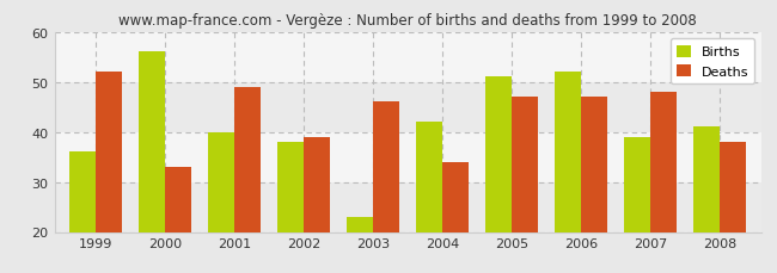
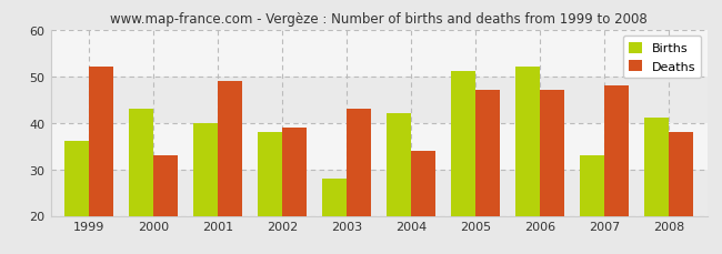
Births/2000: 56 -> 43
Births/2003: 23 -> 28
Deaths/2003: 46 -> 43
Births/2007: 39 -> 33
